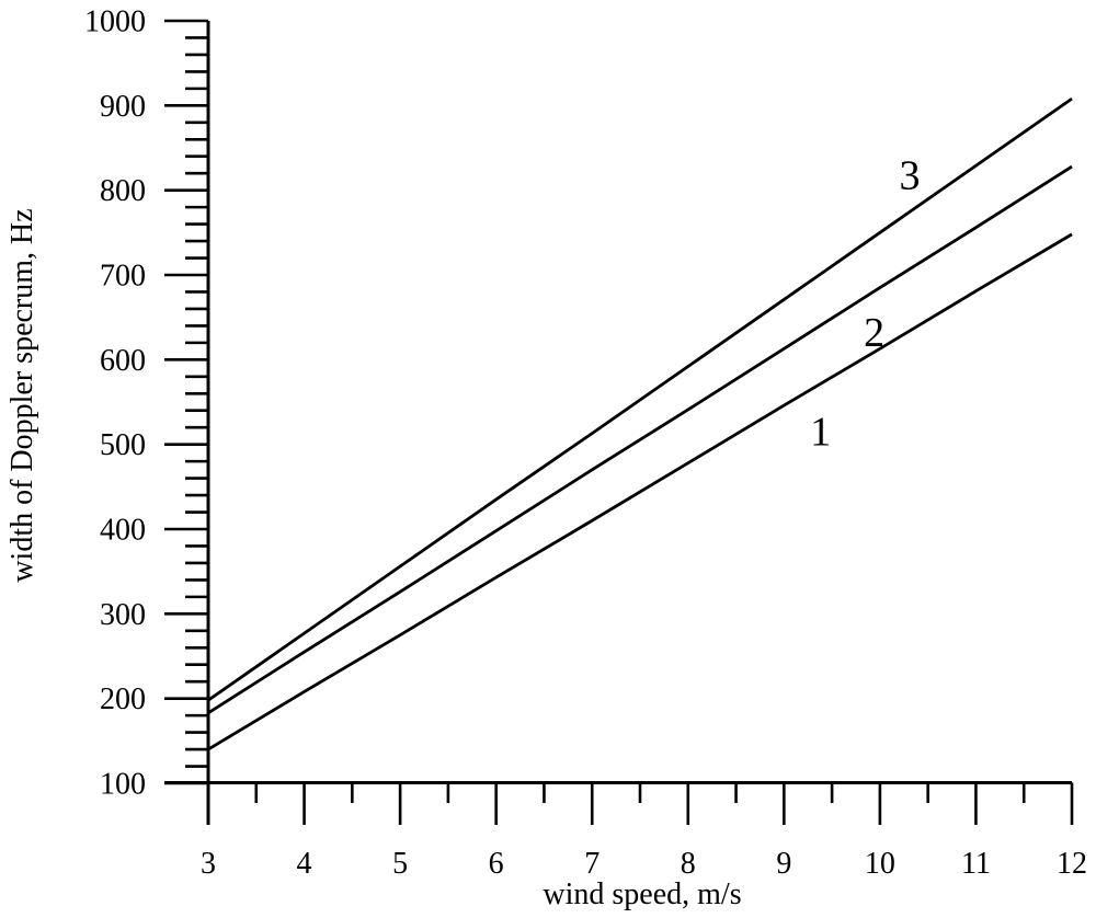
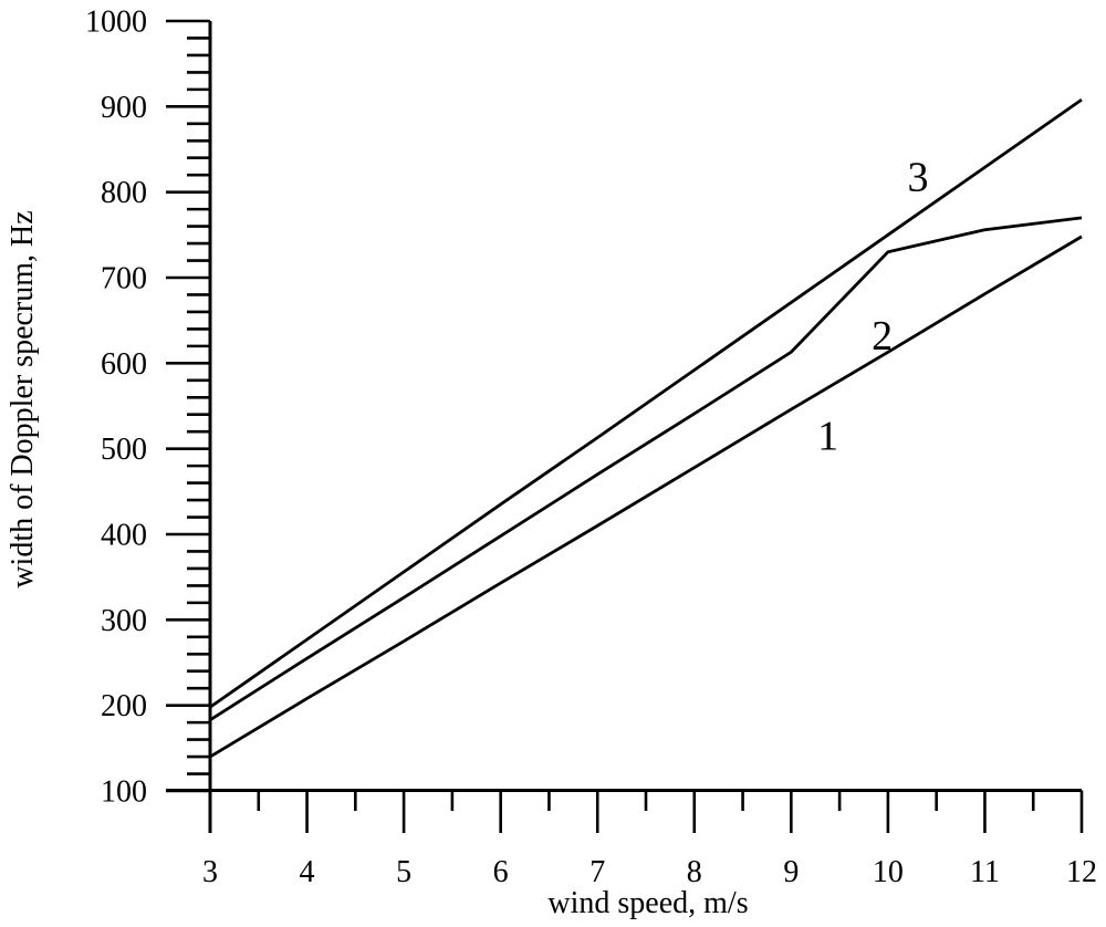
2/10: 680 -> 730
2/12: 830 -> 770
